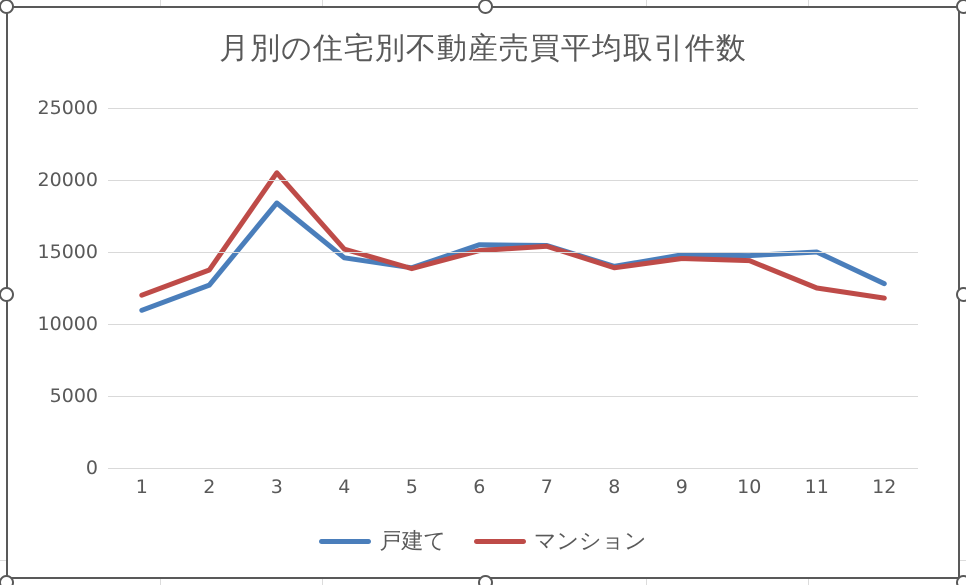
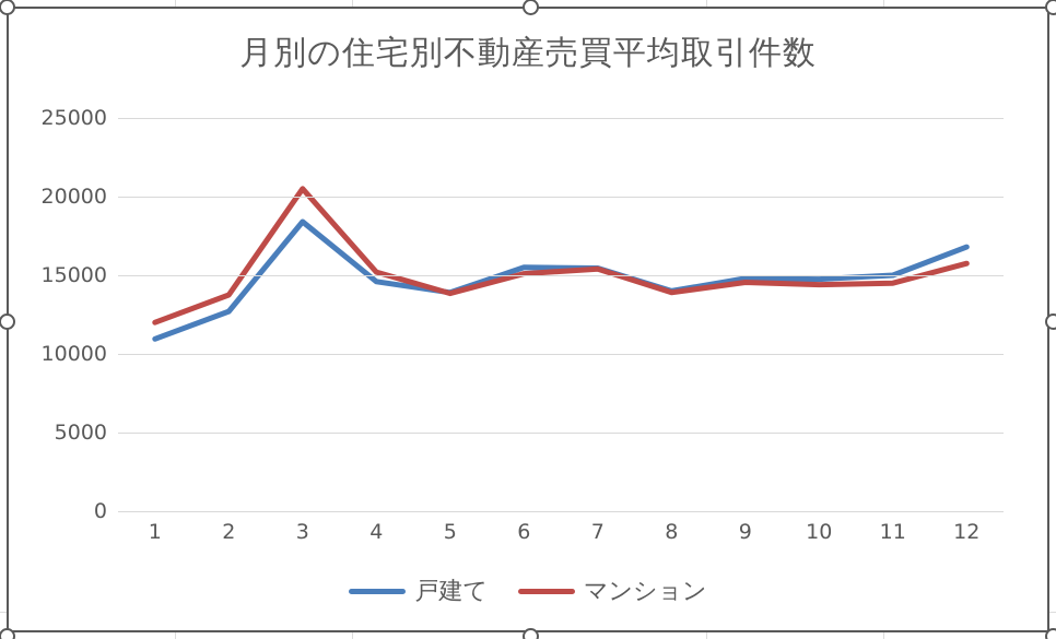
マンション/11: 12500 -> 14500
戸建て/12: 12800 -> 16800
マンション/12: 11800 -> 15800
